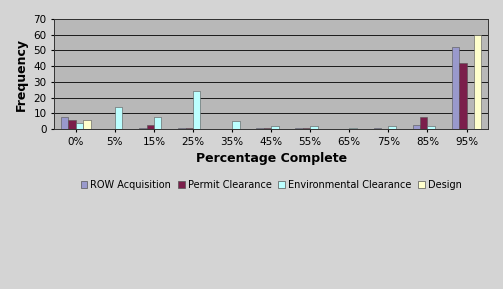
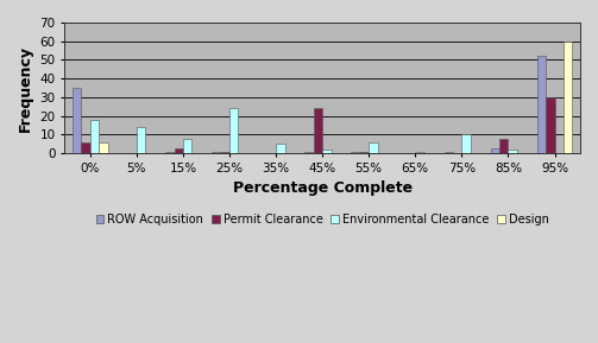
ROW Acquisition/0%: 8 -> 35
Environmental Clearance/0%: 4 -> 18
Permit Clearance/45%: 1 -> 24
Environmental Clearance/55%: 2 -> 6
Environmental Clearance/75%: 2 -> 10
Permit Clearance/95%: 42 -> 30
